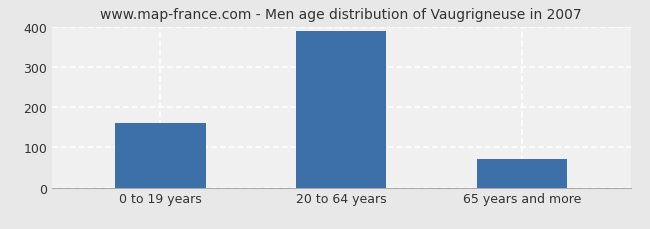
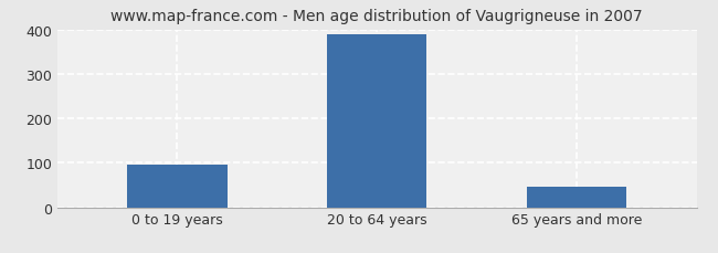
0 to 19 years: 160 -> 95
65 years and more: 70 -> 45
